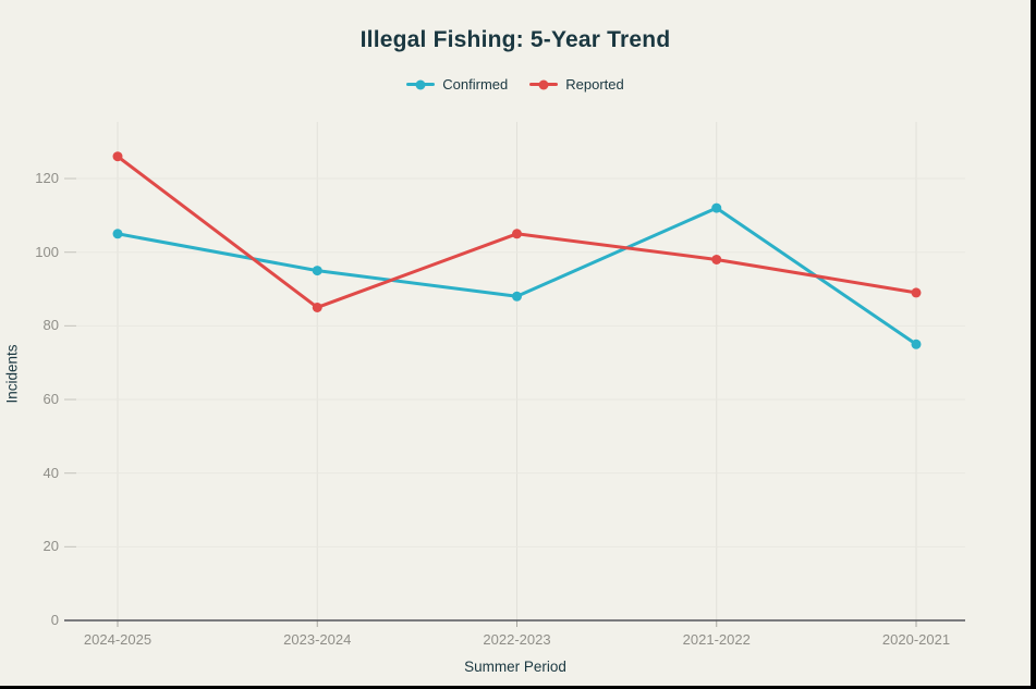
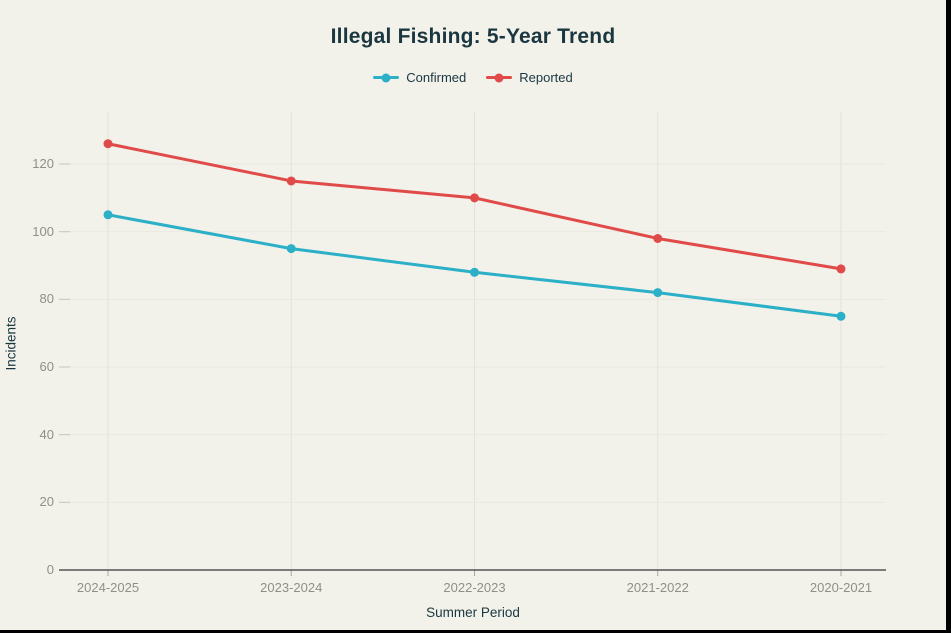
Reported/2023-2024: 85 -> 115
Reported/2022-2023: 105 -> 110
Confirmed/2021-2022: 112 -> 82
